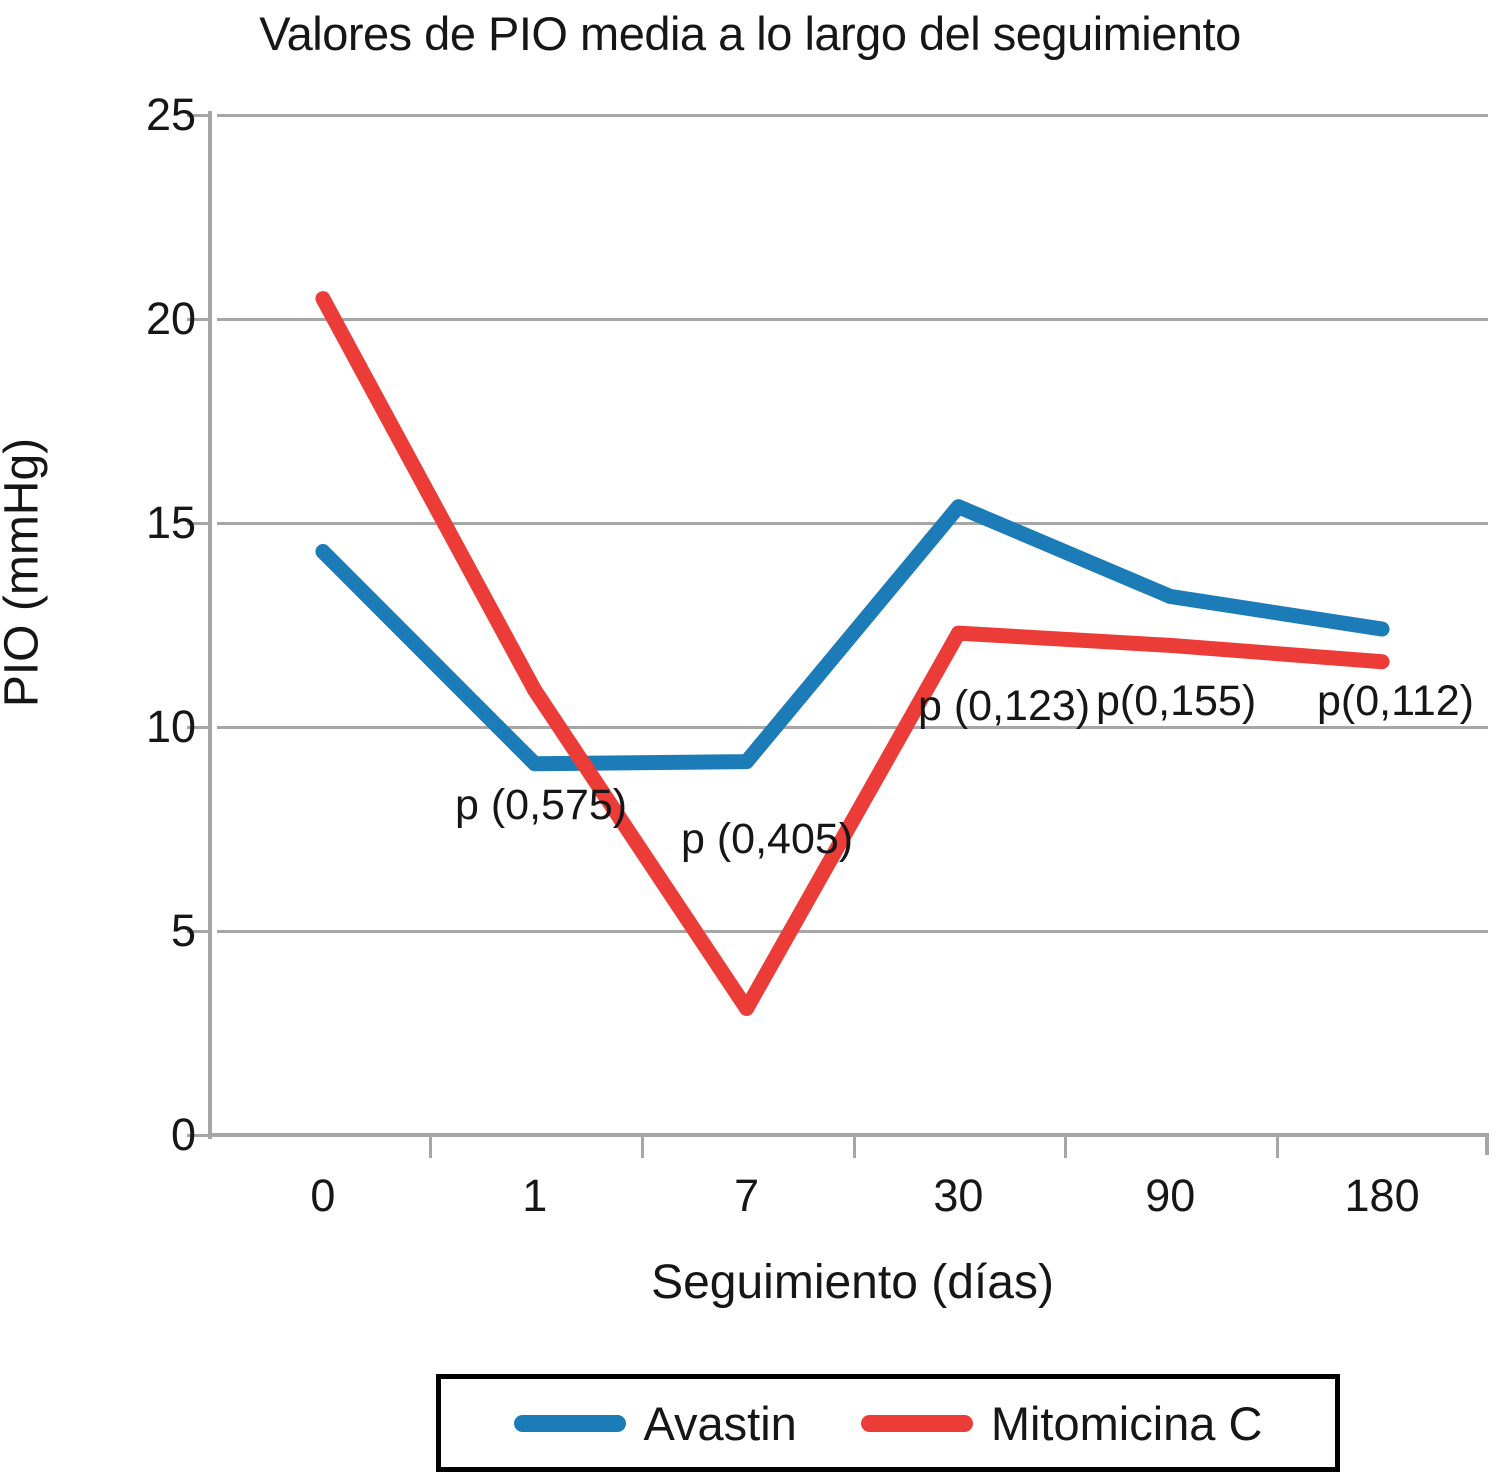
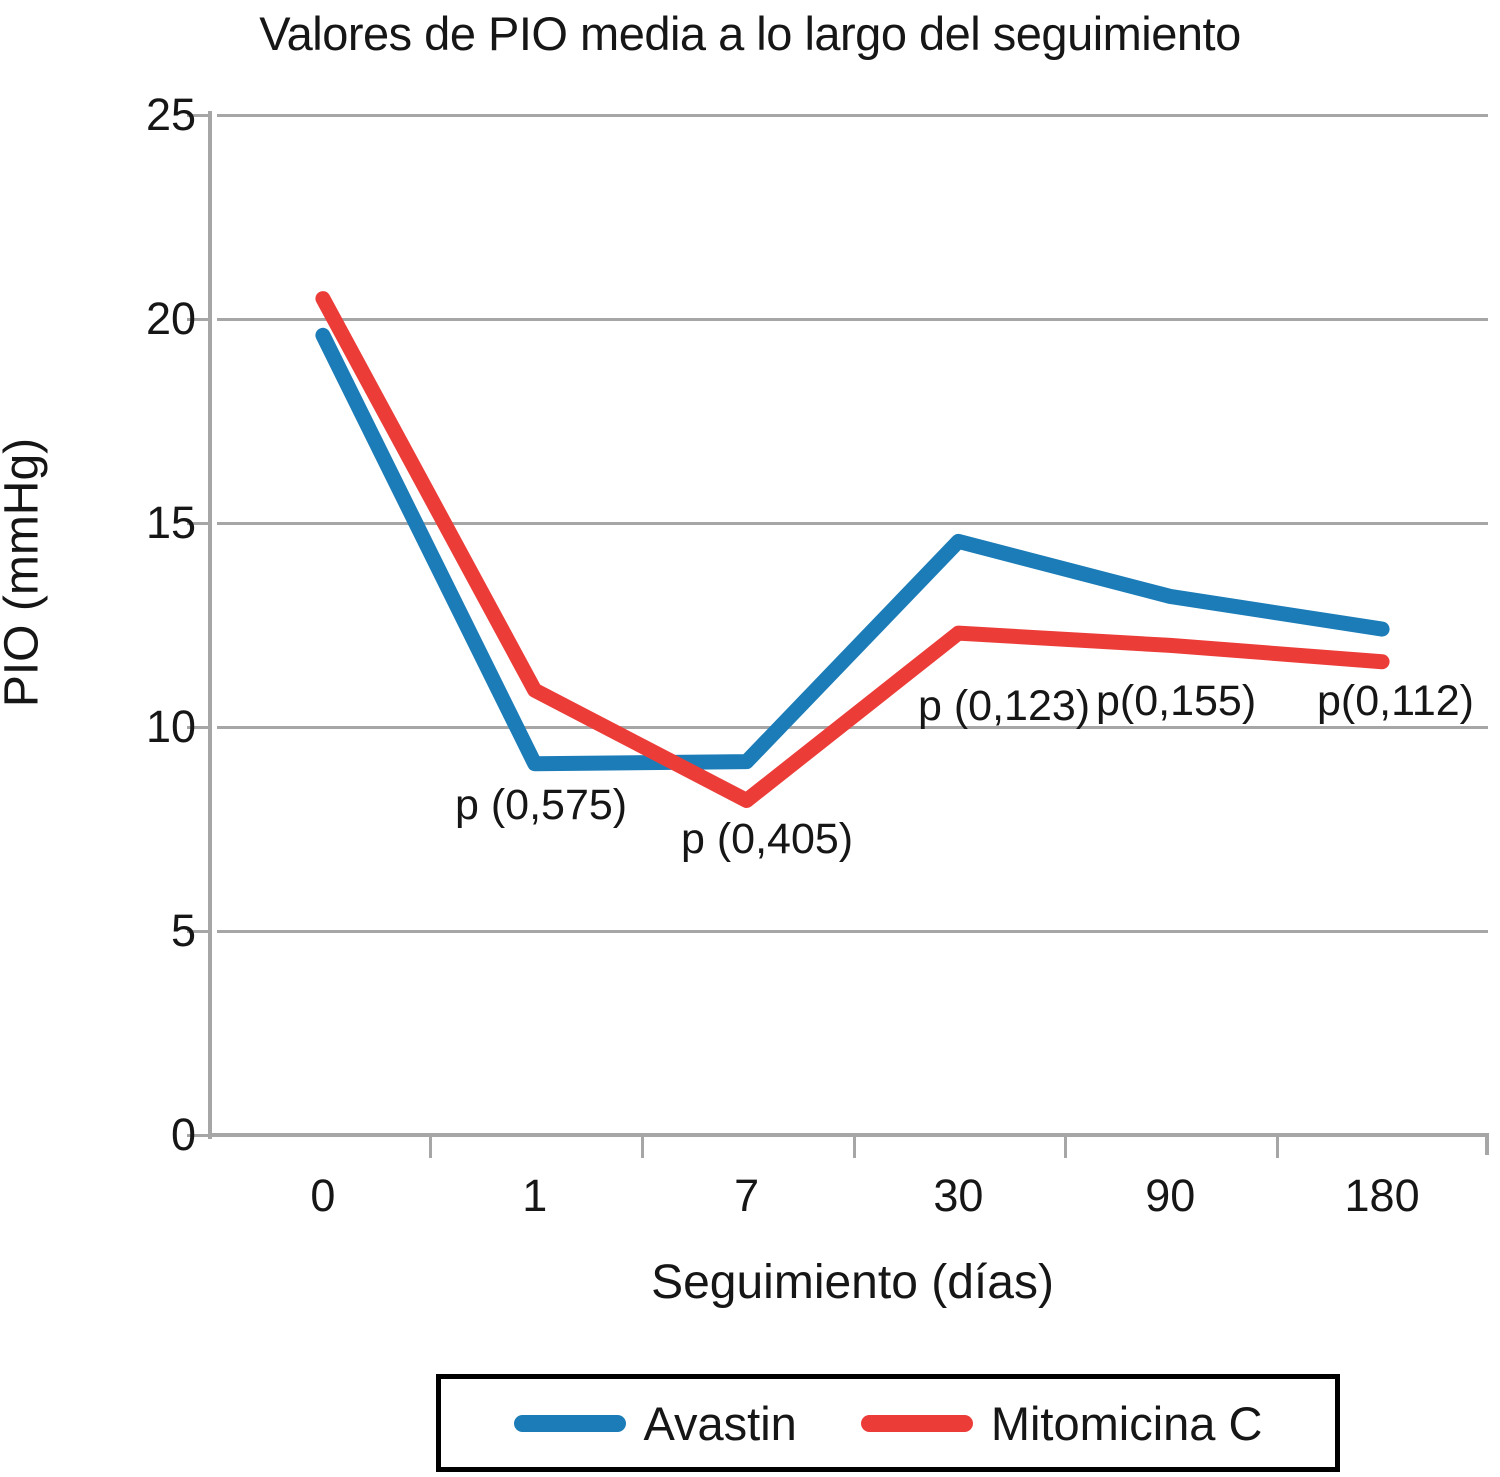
Avastin/0: 14.3 -> 19.6
Mitomicina C/7: 3.1 -> 8.2
Avastin/30: 15.4 -> 14.6
